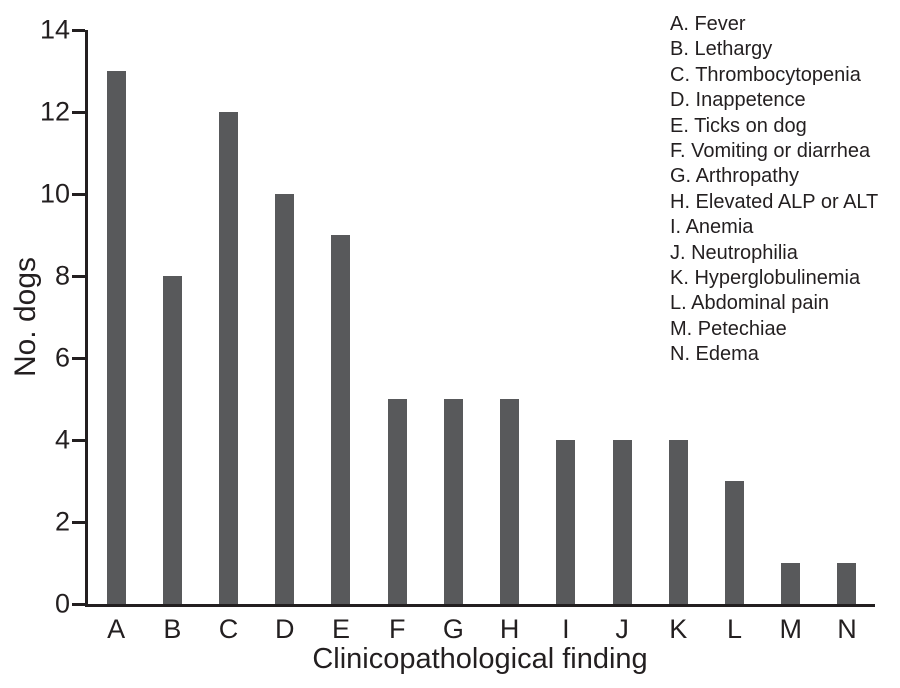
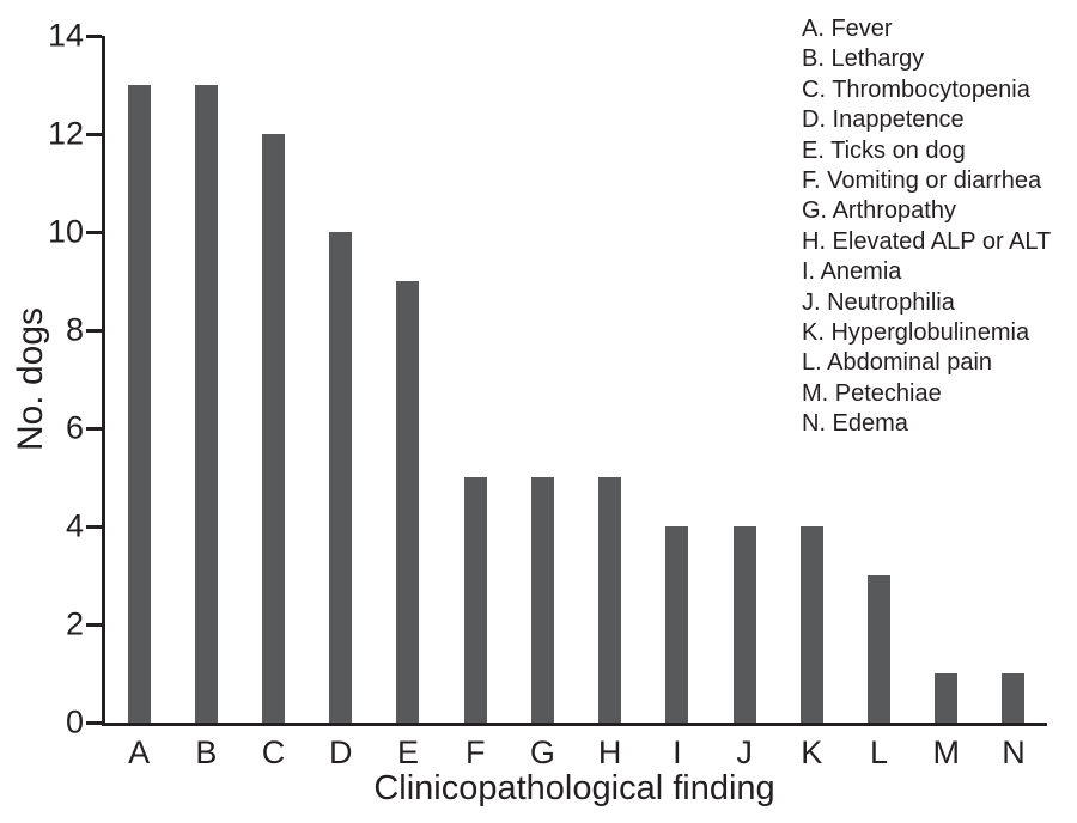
B: 8 -> 13
